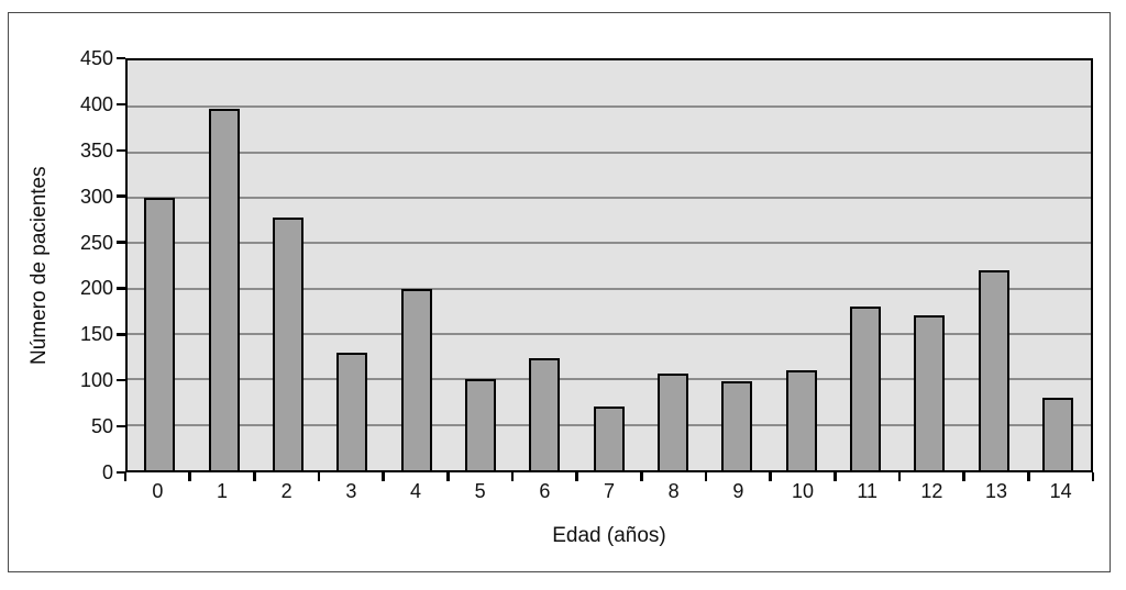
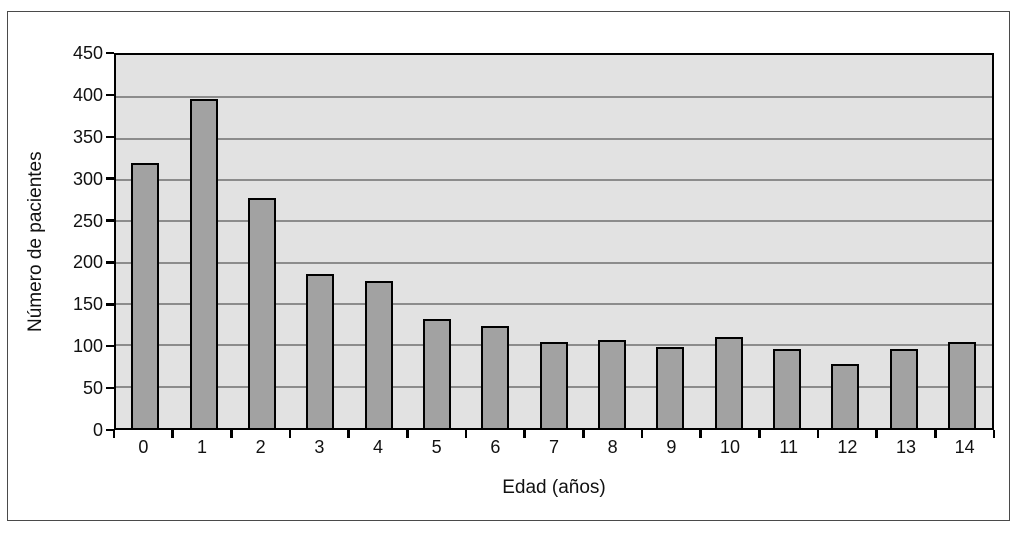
0: 300 -> 320
3: 130 -> 190
4: 200 -> 180
5: 100 -> 130
7: 70 -> 100
11: 180 -> 100
12: 170 -> 80
13: 220 -> 100
14: 80 -> 100
